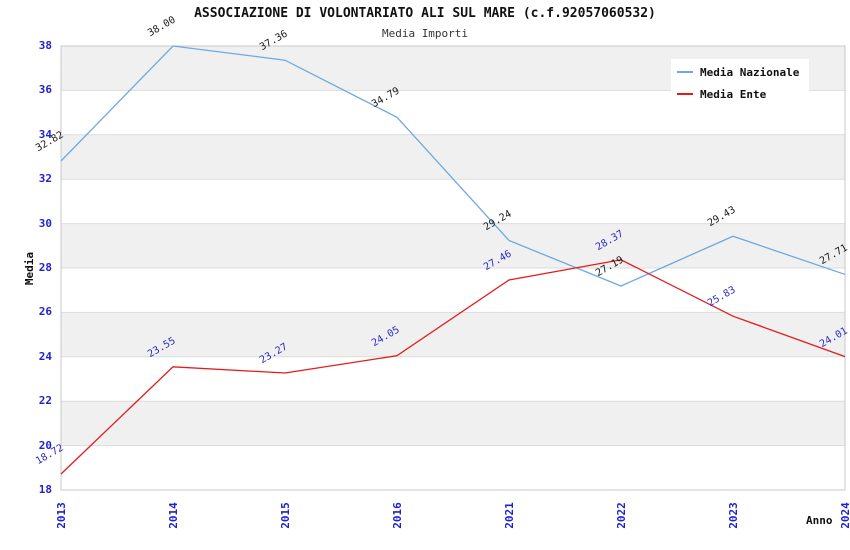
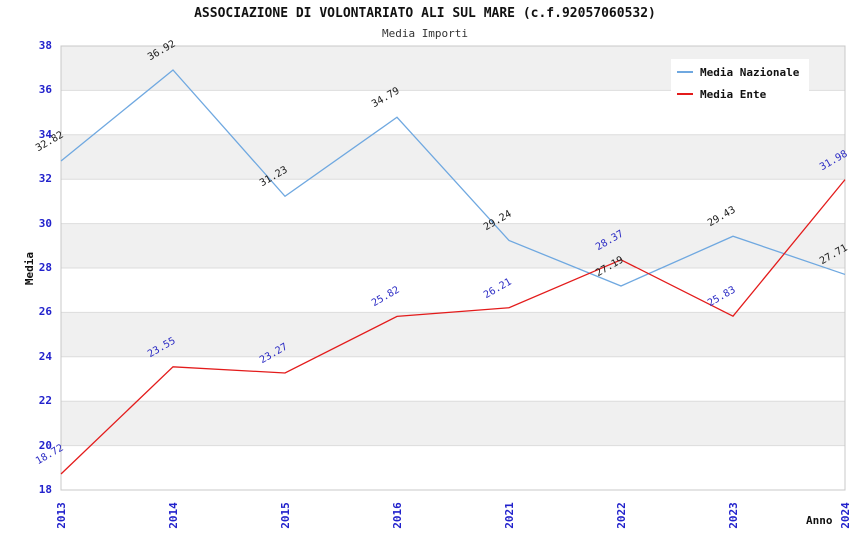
Media Nazionale/2014: 38.00 -> 36.92
Media Nazionale/2015: 37.36 -> 31.23
Media Ente/2016: 24.05 -> 25.82
Media Ente/2021: 27.46 -> 26.21
Media Ente/2024: 24.01 -> 31.98
